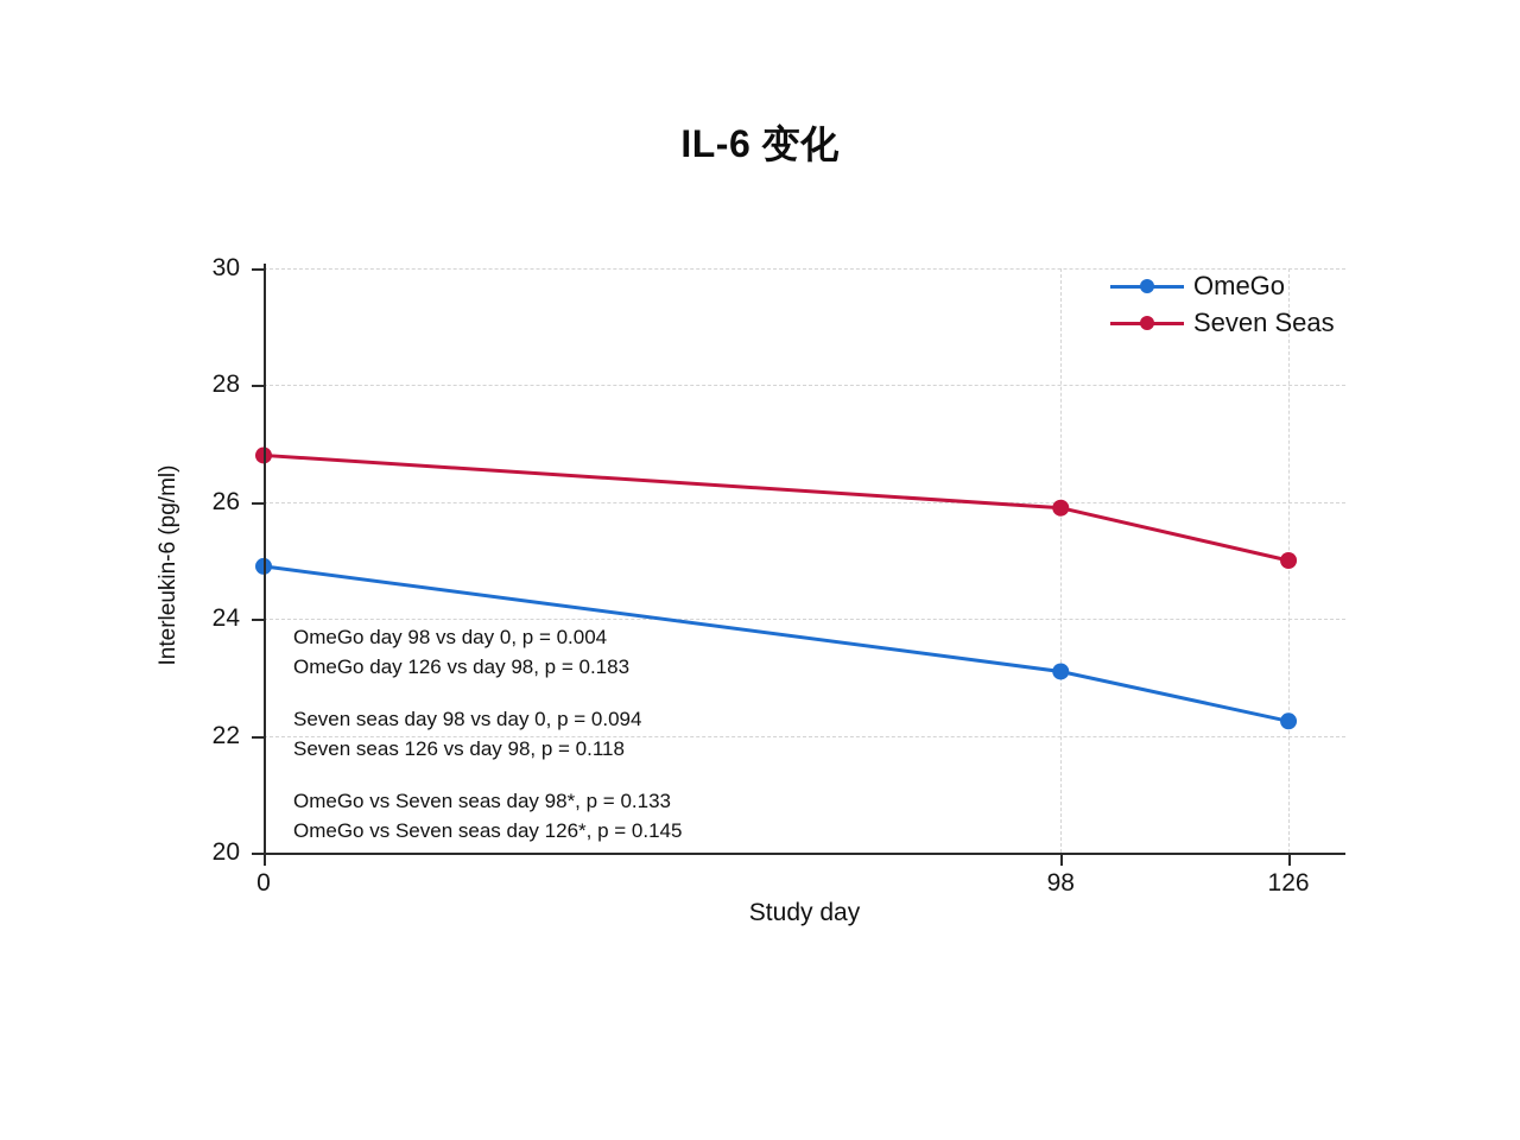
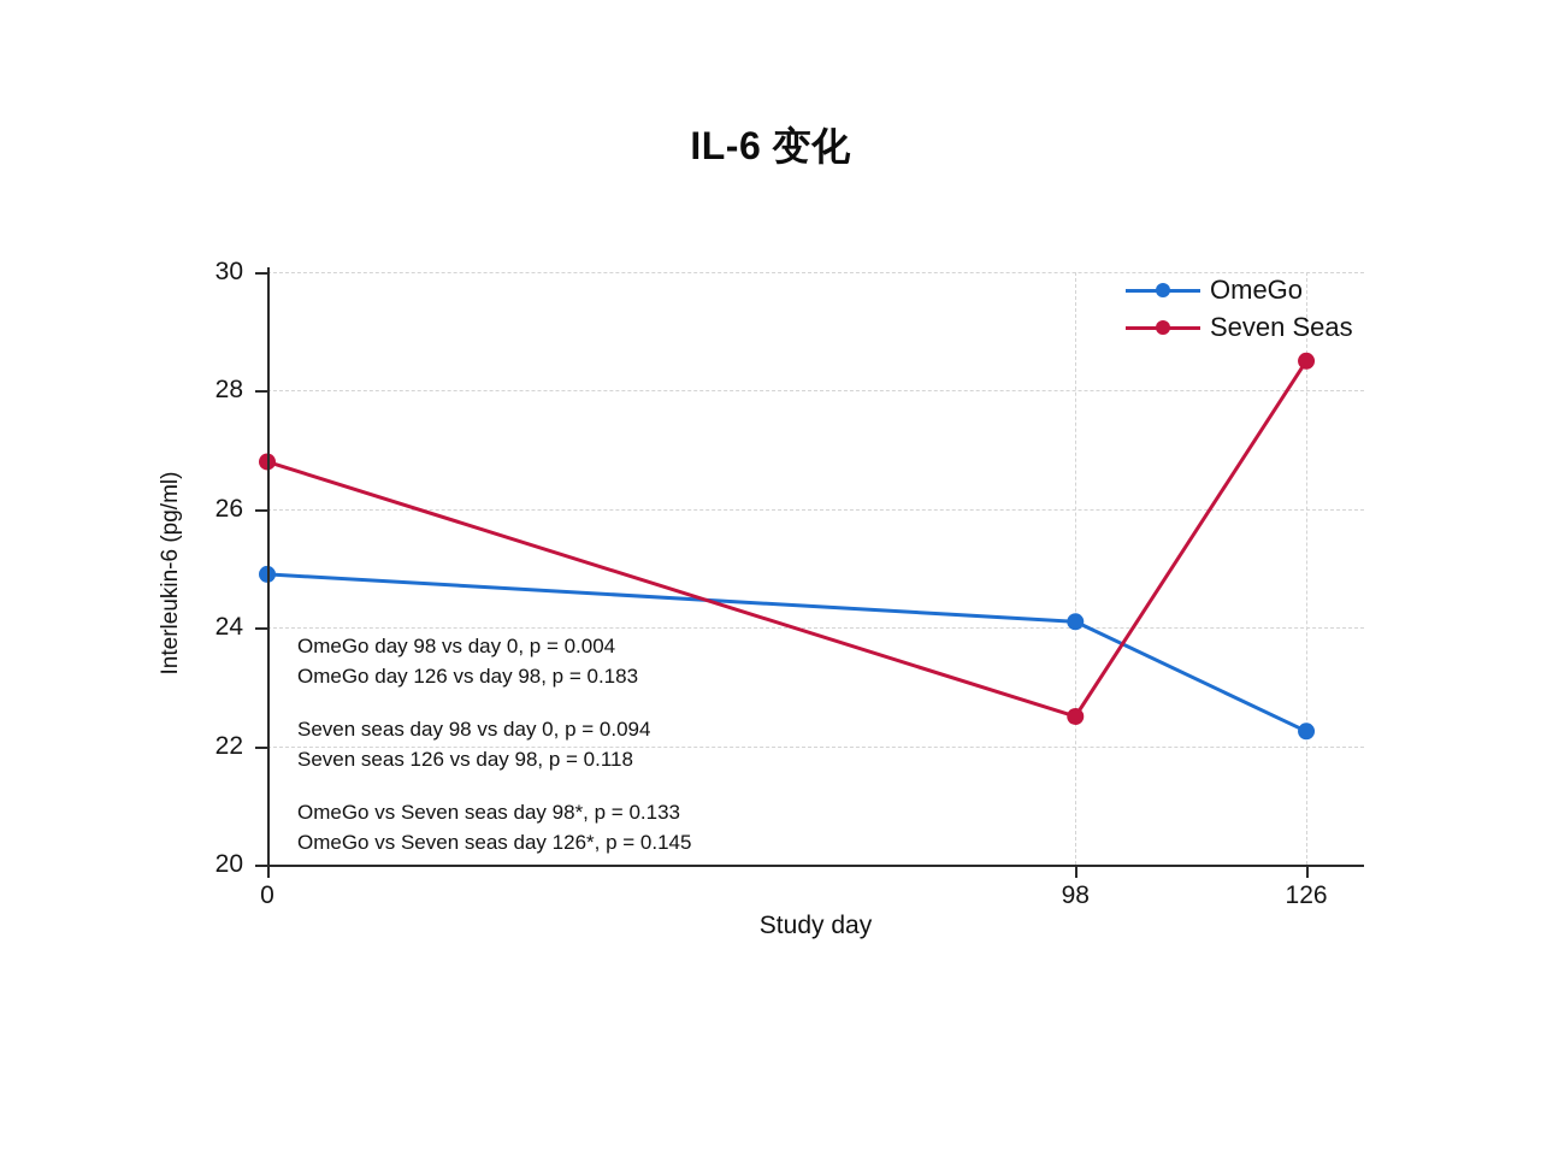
OmeGo/98: 23.1 -> 24.1
Seven Seas/98: 25.9 -> 22.5
Seven Seas/126: 25.0 -> 28.5
